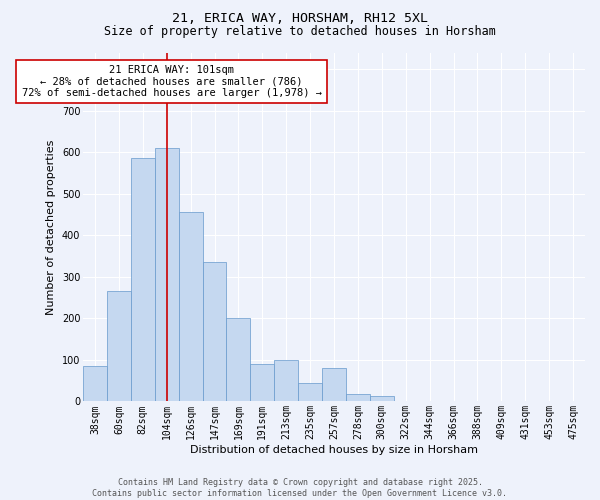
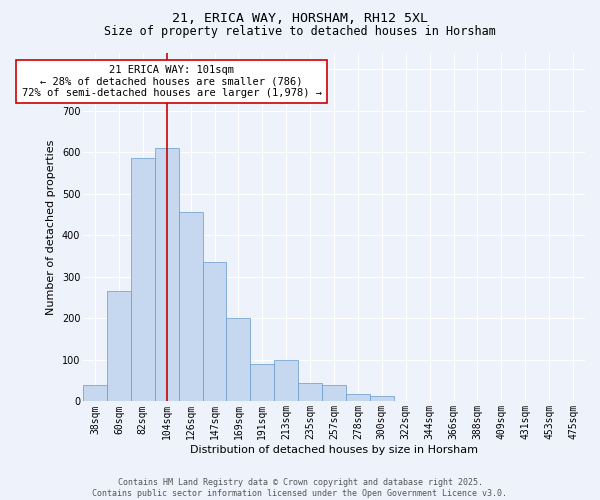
38sqm: 85 -> 40
257sqm: 80 -> 40
